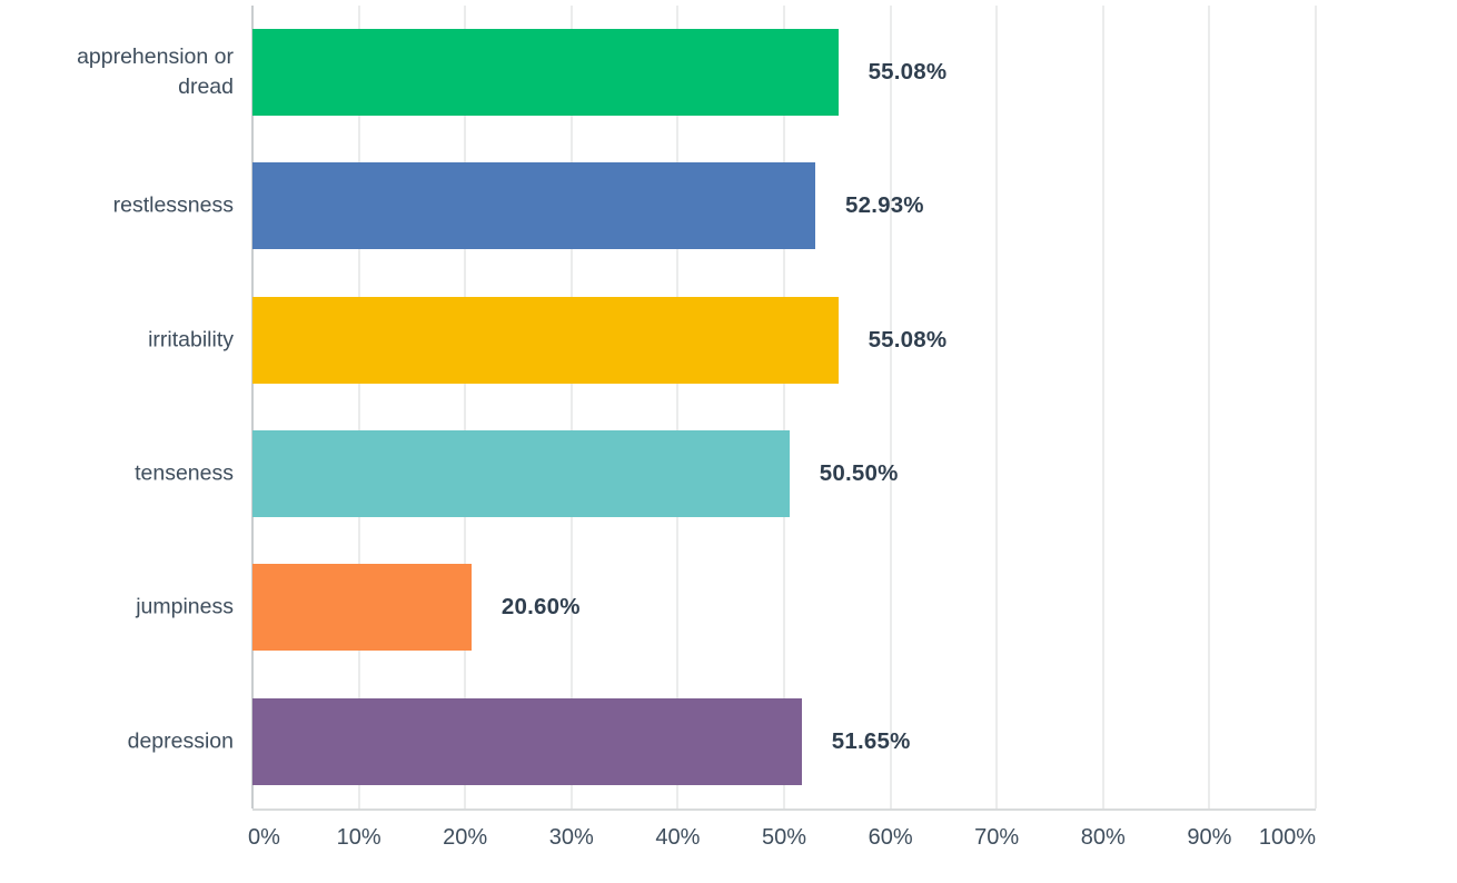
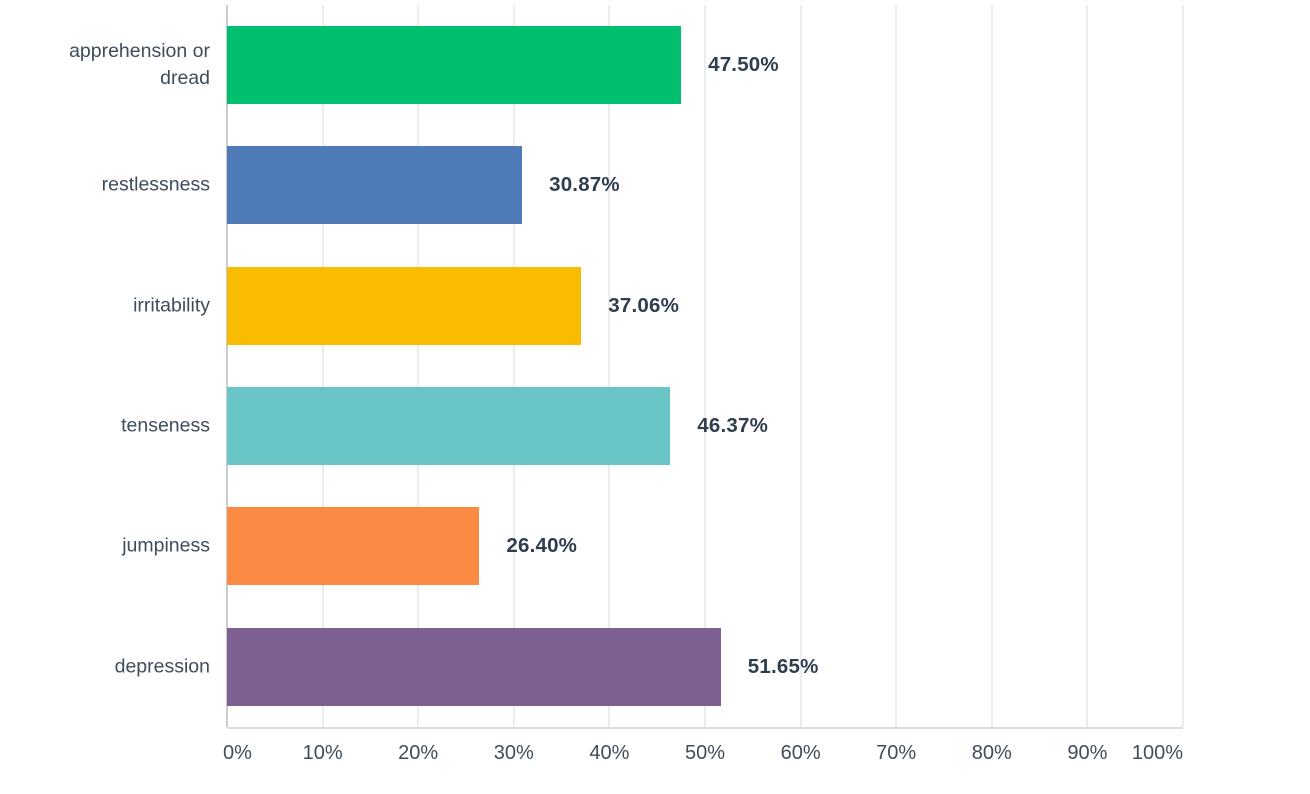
apprehension or dread: 55.08% -> 47.50%
restlessness: 52.93% -> 30.87%
irritability: 55.08% -> 37.06%
tenseness: 50.50% -> 46.37%
jumpiness: 20.60% -> 26.40%
